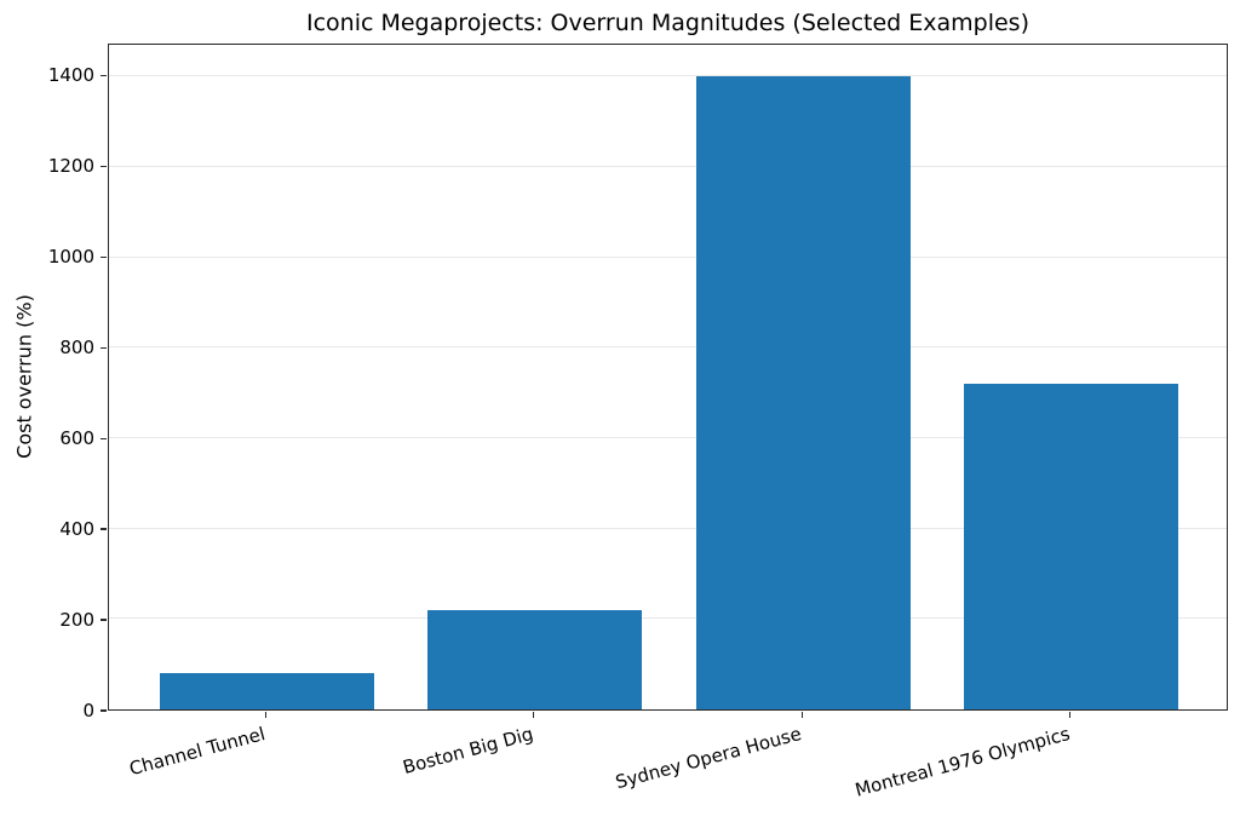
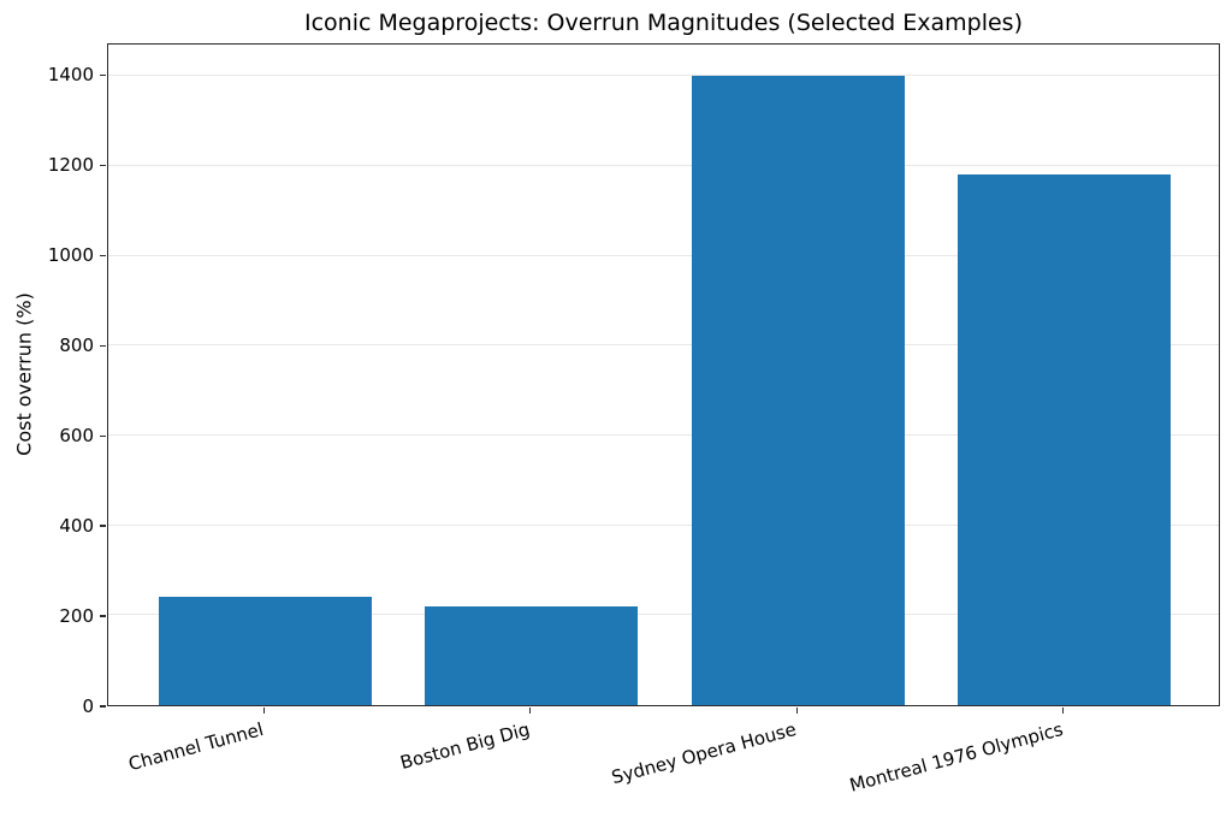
Channel Tunnel: 80 -> 240
Montreal 1976 Olympics: 720 -> 1180
